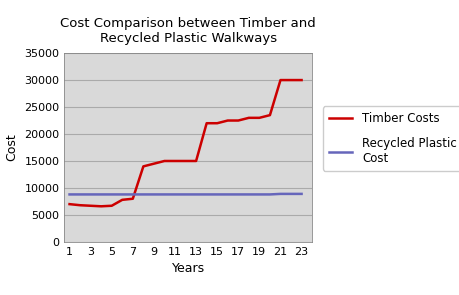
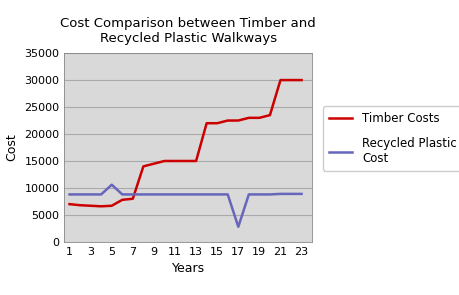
Recycled Plastic Cost/5: 8800 -> 10600
Recycled Plastic Cost/17: 8800 -> 2800
